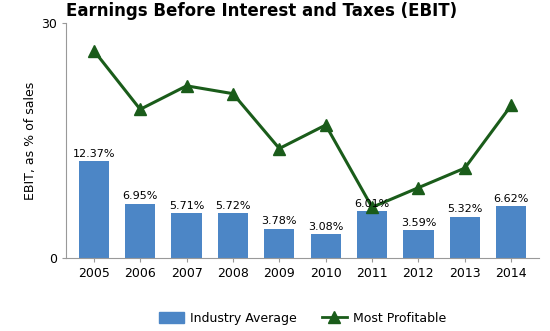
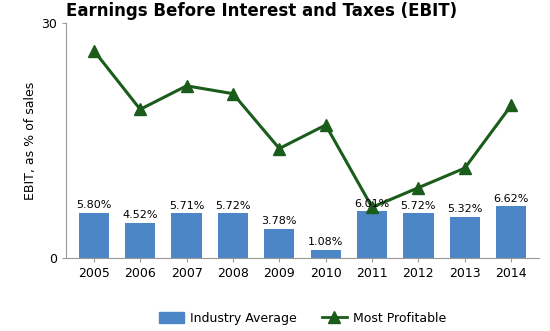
Industry Average/2005: 12.37% -> 5.80%
Industry Average/2006: 6.95% -> 4.52%
Industry Average/2010: 3.08% -> 1.08%
Industry Average/2012: 3.59% -> 5.72%
